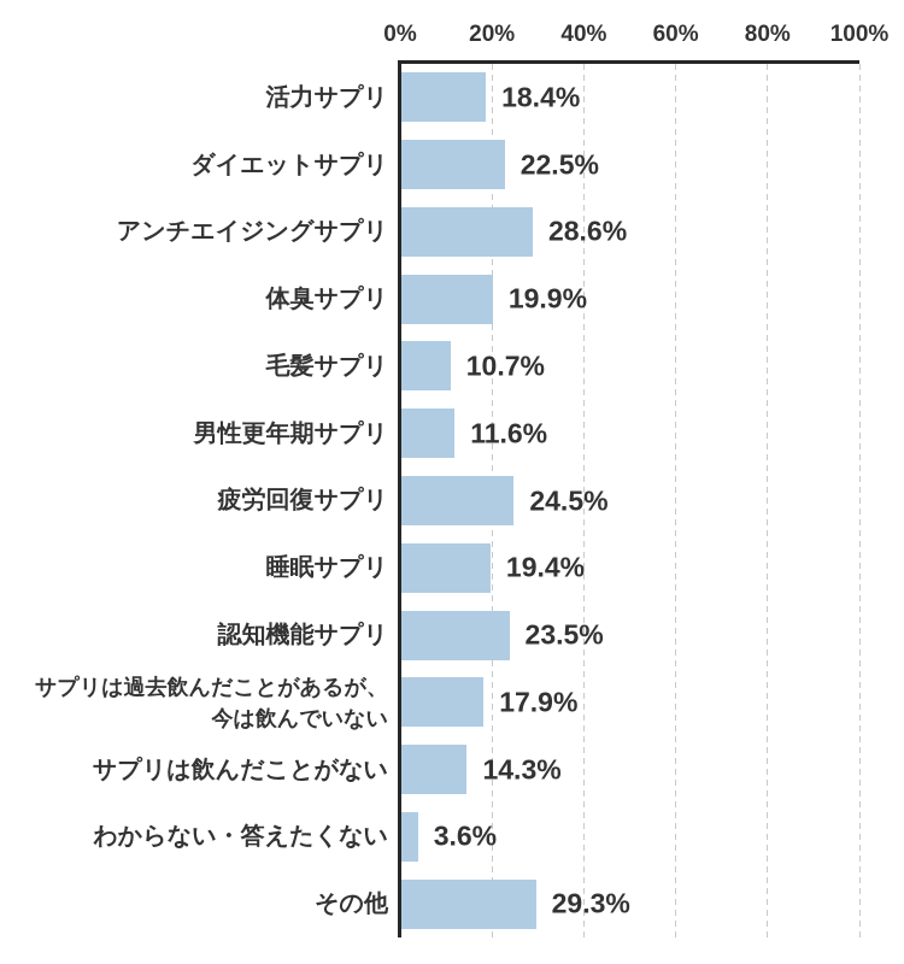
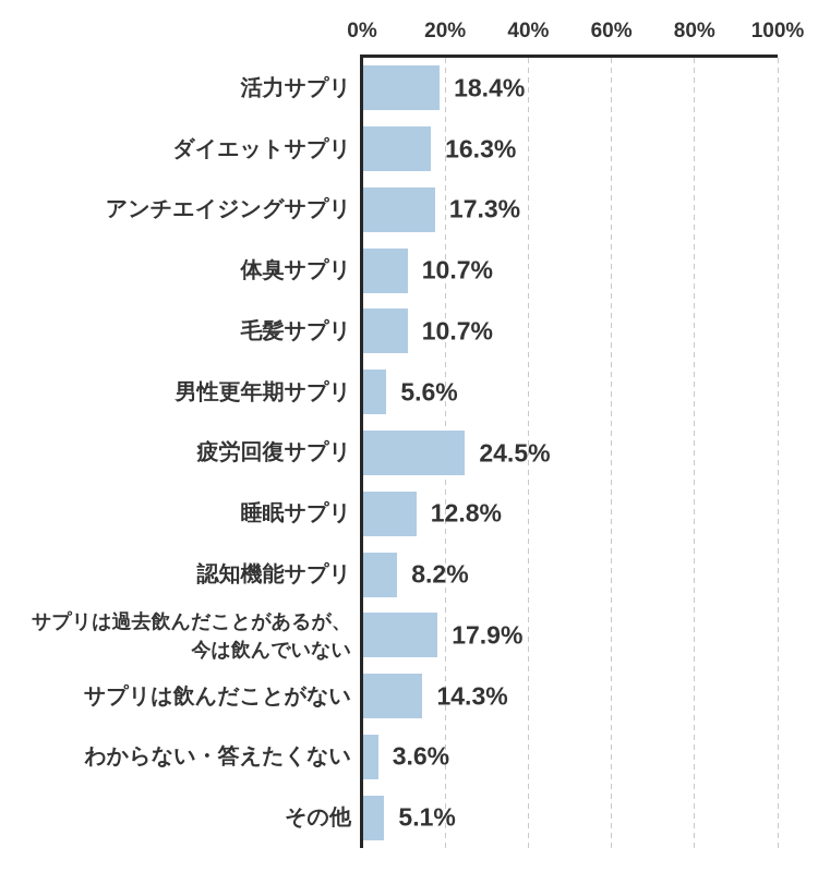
ダイエットサプリ: 22.5% -> 16.3%
アンチエイジングサプリ: 28.6% -> 17.3%
体臭サプリ: 19.9% -> 10.7%
男性更年期サプリ: 11.6% -> 5.6%
睡眠サプリ: 19.4% -> 12.8%
認知機能サプリ: 23.5% -> 8.2%
その他: 29.3% -> 5.1%
